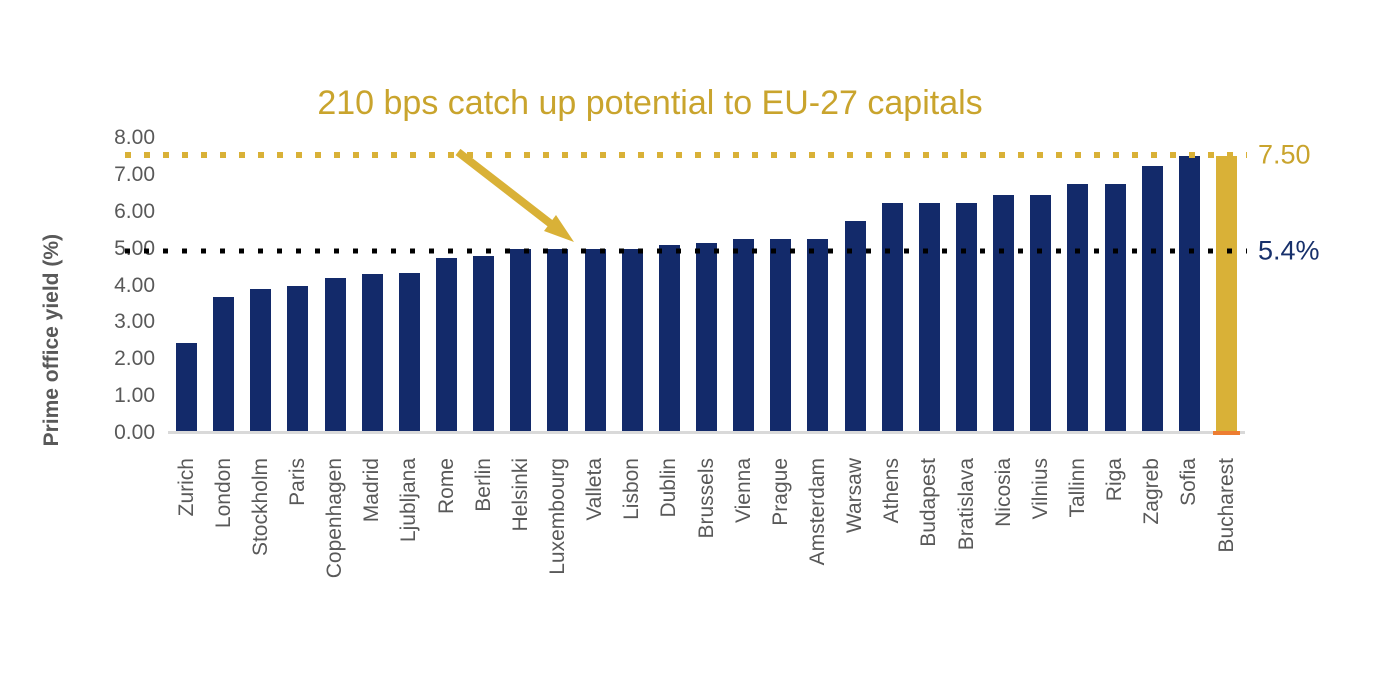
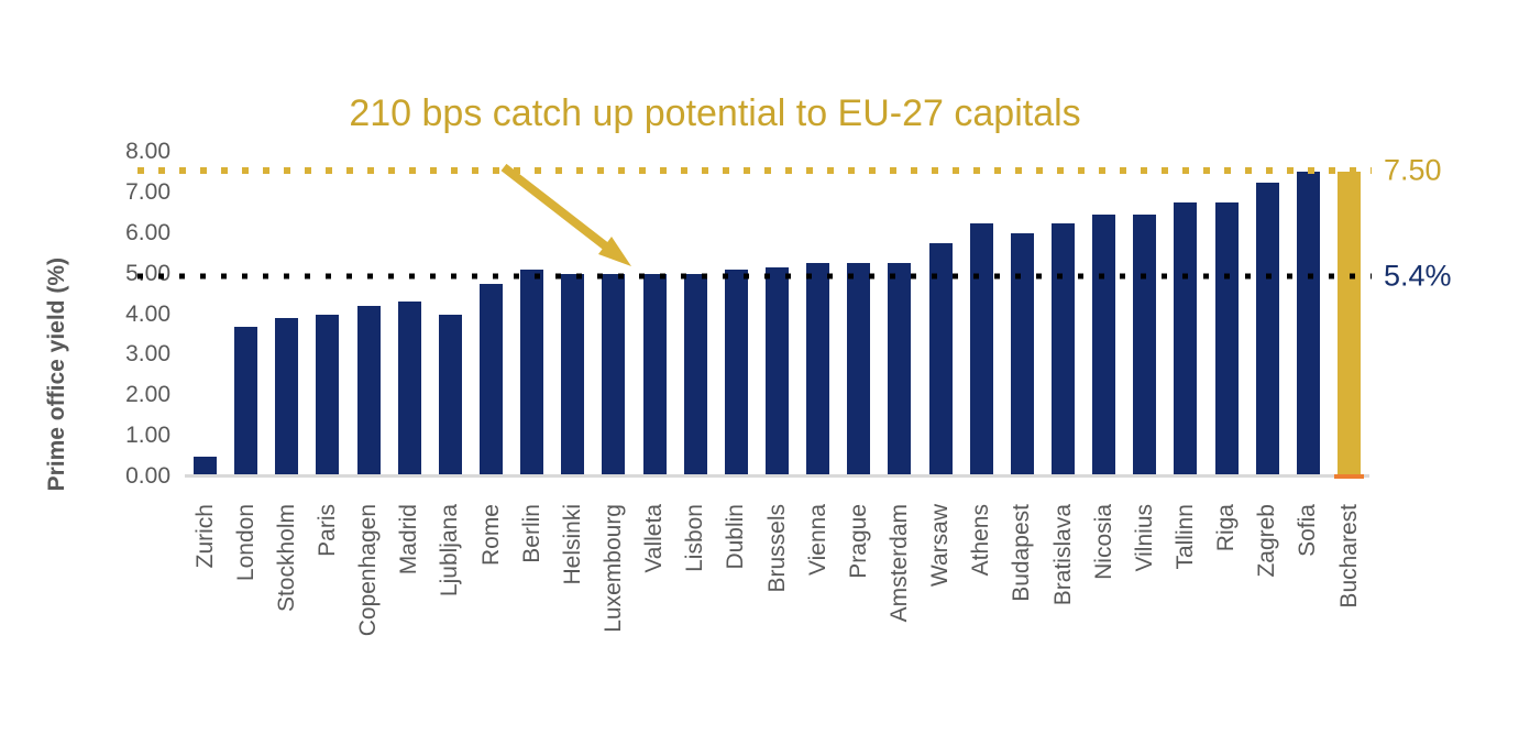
Zurich: 2.5 -> 0.5
Ljubljana: 4.3 -> 4.0
Berlin: 4.8 -> 5.1
Budapest: 6.2 -> 6.0
